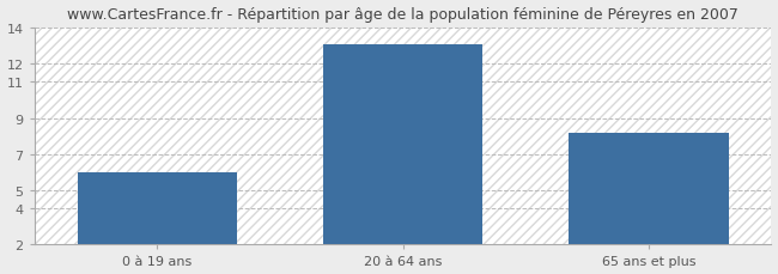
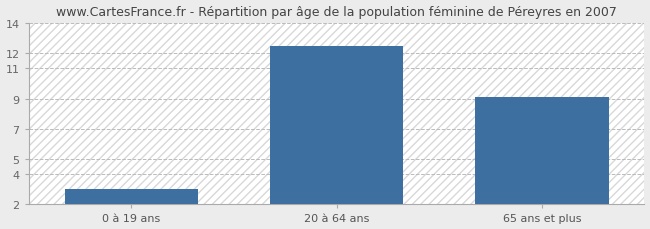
0 à 19 ans: 6.0 -> 3.0
20 à 64 ans: 13.1 -> 12.5
65 ans et plus: 8.2 -> 9.1
